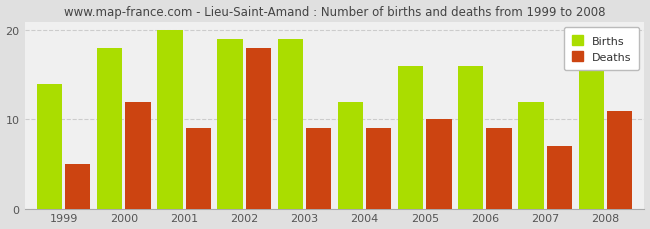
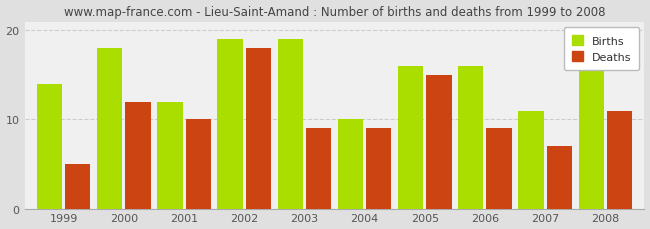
Births/2001: 20 -> 12
Deaths/2001: 9 -> 10
Births/2004: 12 -> 10
Deaths/2005: 10 -> 15
Births/2007: 12 -> 11
